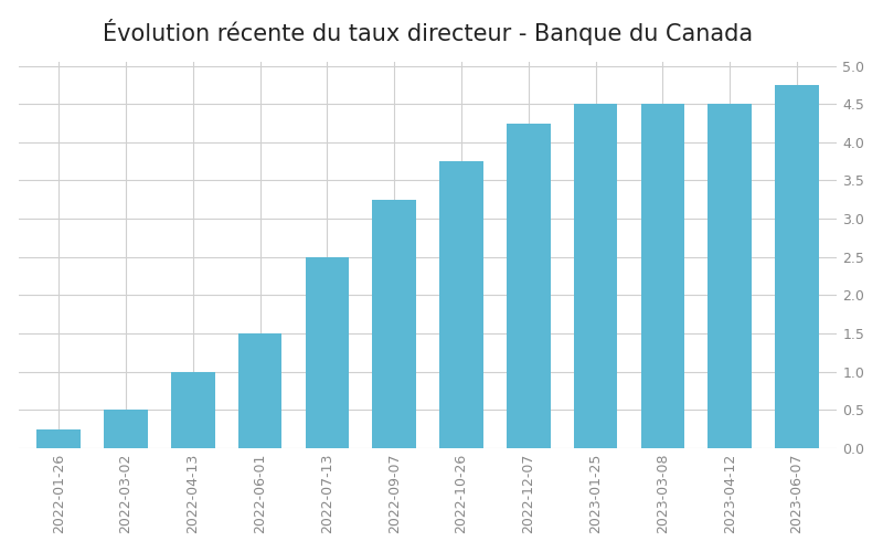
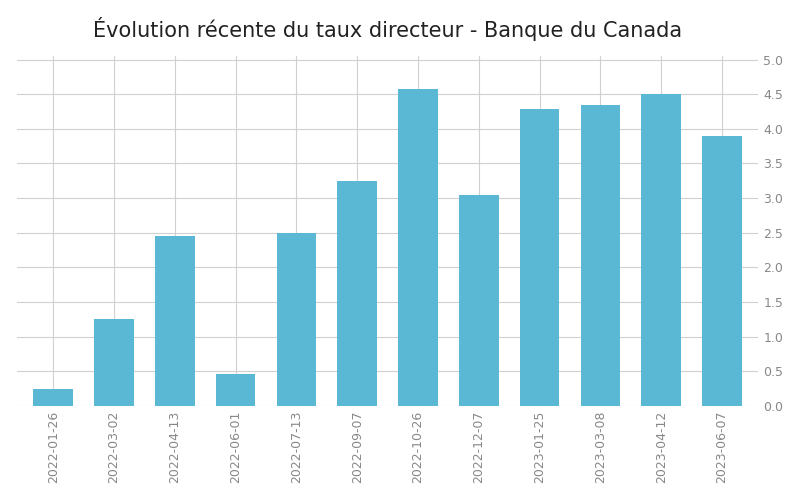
2022-03-02: 0.50 -> 1.26
2022-04-13: 1.00 -> 2.46
2022-06-01: 1.50 -> 0.46
2022-10-26: 3.75 -> 4.58
2022-12-07: 4.25 -> 3.04
2023-01-25: 4.50 -> 4.28
2023-03-08: 4.50 -> 4.34
2023-06-07: 4.75 -> 3.90
